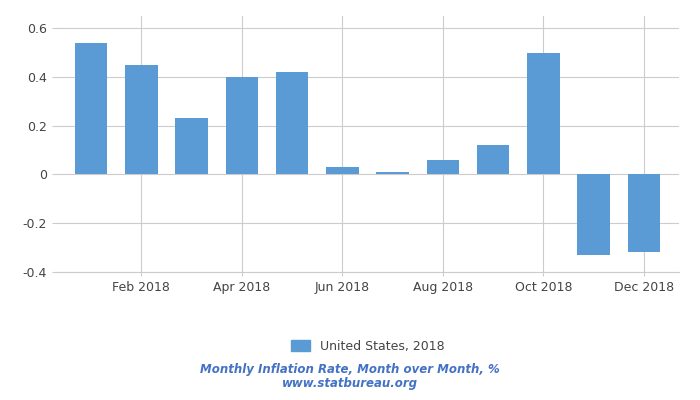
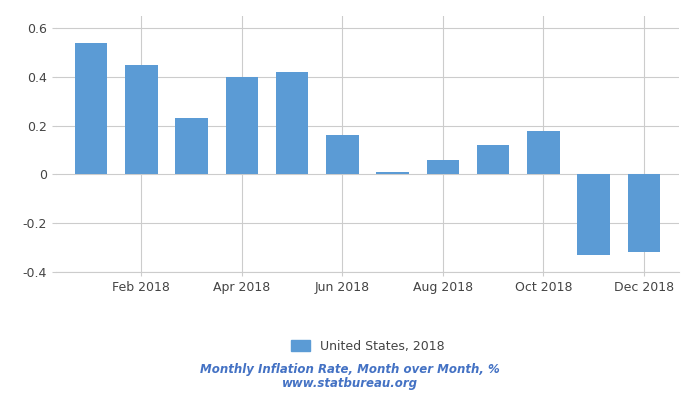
Jun 2018: 0.03 -> 0.16
Oct 2018: 0.50 -> 0.18
